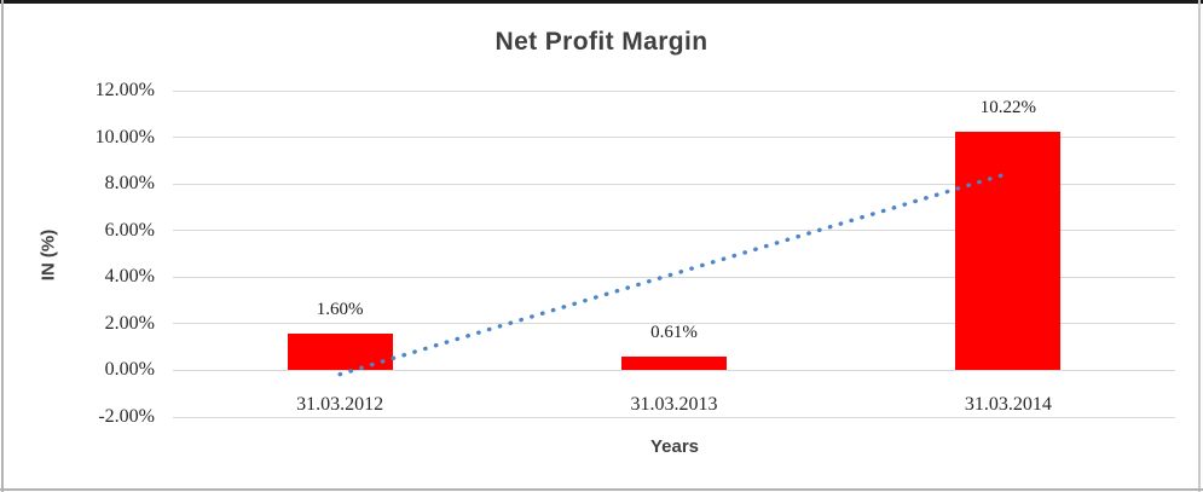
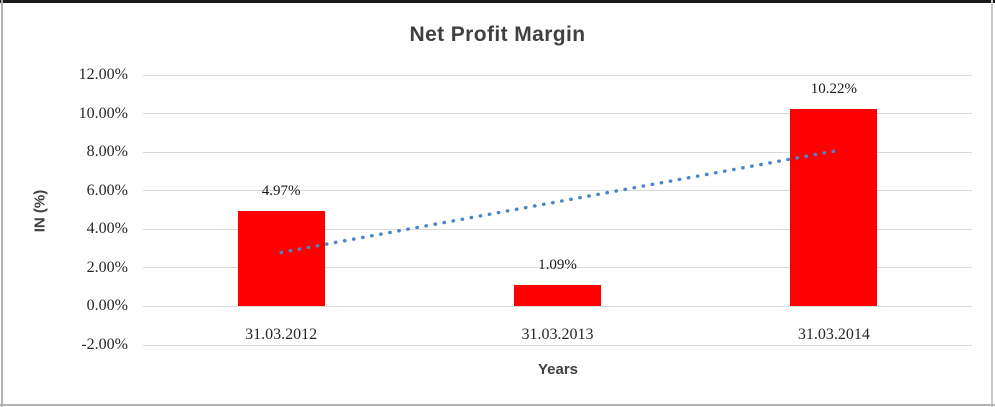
31.03.2012: 1.60% -> 4.97%
31.03.2013: 0.61% -> 1.09%
